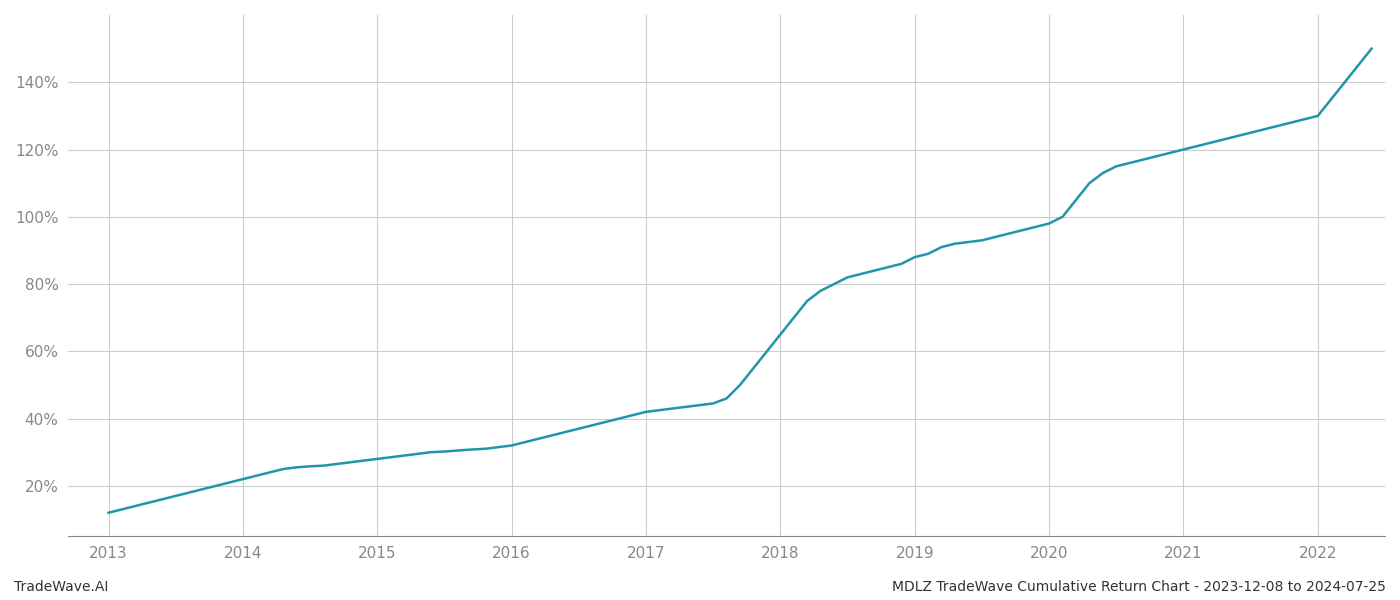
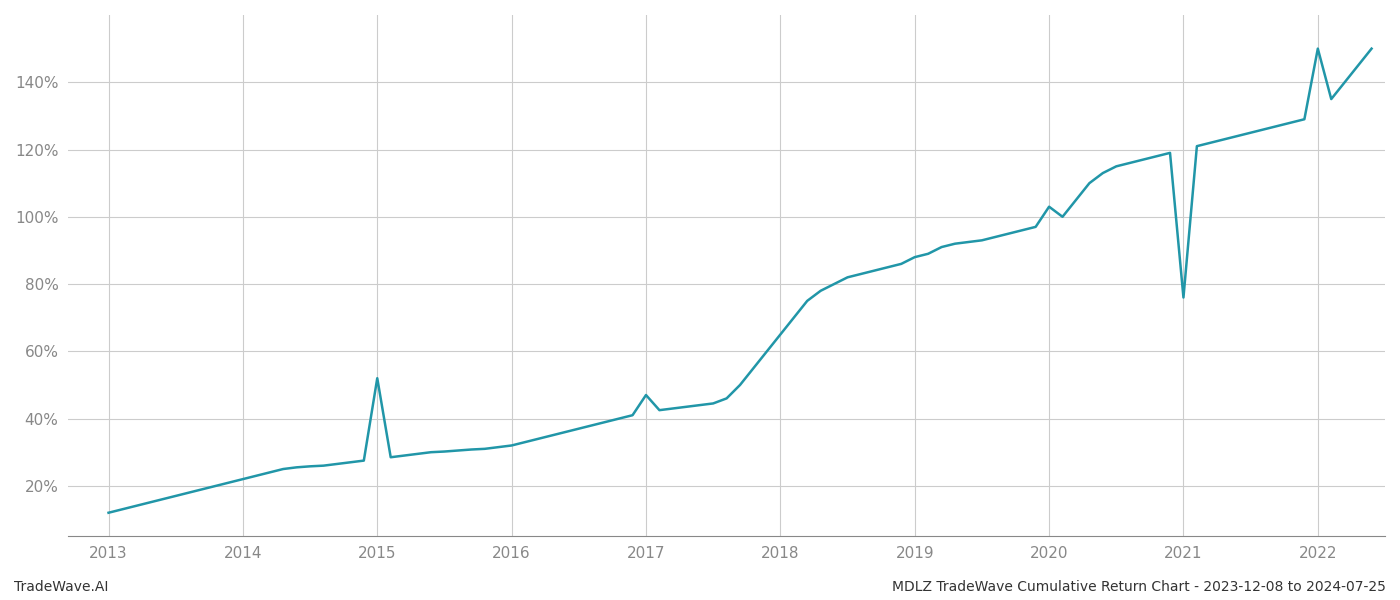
2015: 28.0% -> 52.0%
2017: 42.0% -> 47.0%
2020: 98.0% -> 103.0%
2021: 120.0% -> 76.0%
2022: 130.0% -> 150.0%
